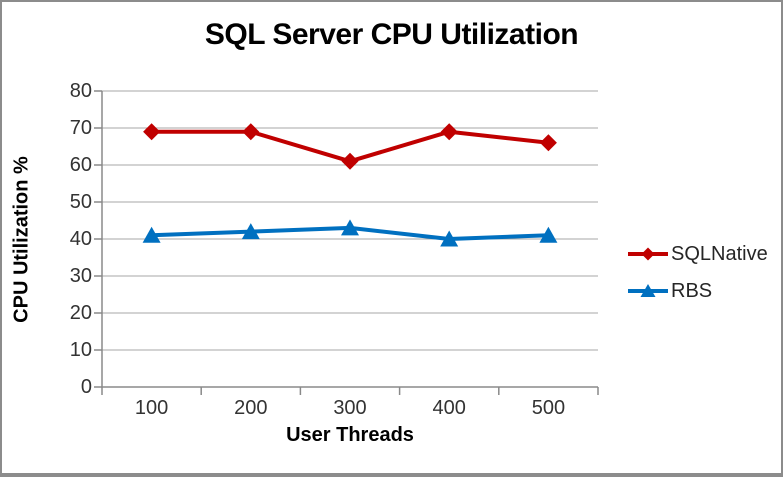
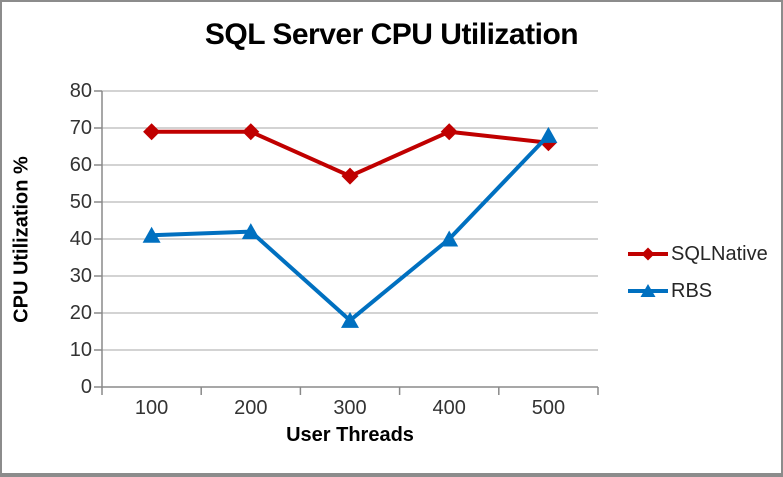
SQLNative/300: 61 -> 57
RBS/300: 43 -> 18
RBS/500: 41 -> 68
